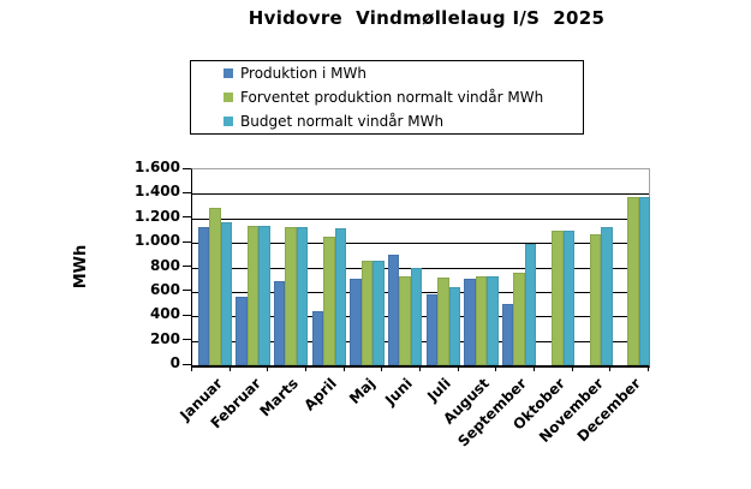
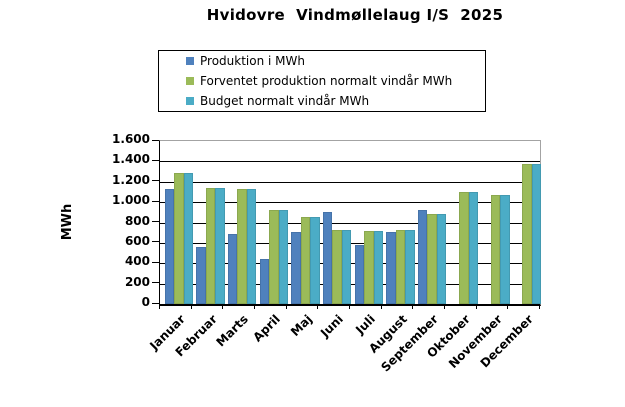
Budget normalt vindår MWh/Januar: 1170 -> 1290
Forventet produktion normalt vindår MWh/April: 1050 -> 920
Budget normalt vindår MWh/April: 1120 -> 920
Budget normalt vindår MWh/Juni: 800 -> 730
Budget normalt vindår MWh/Juli: 640 -> 720
Produktion i MWh/September: 500 -> 920
Forventet produktion normalt vindår MWh/September: 760 -> 880
Budget normalt vindår MWh/September: 990 -> 880
Budget normalt vindår MWh/November: 1130 -> 1070
